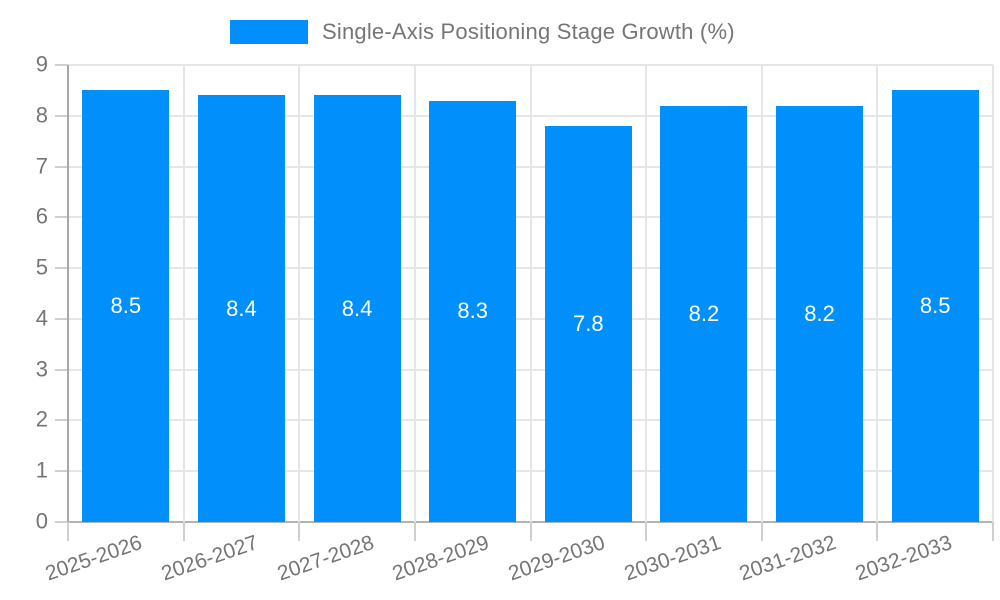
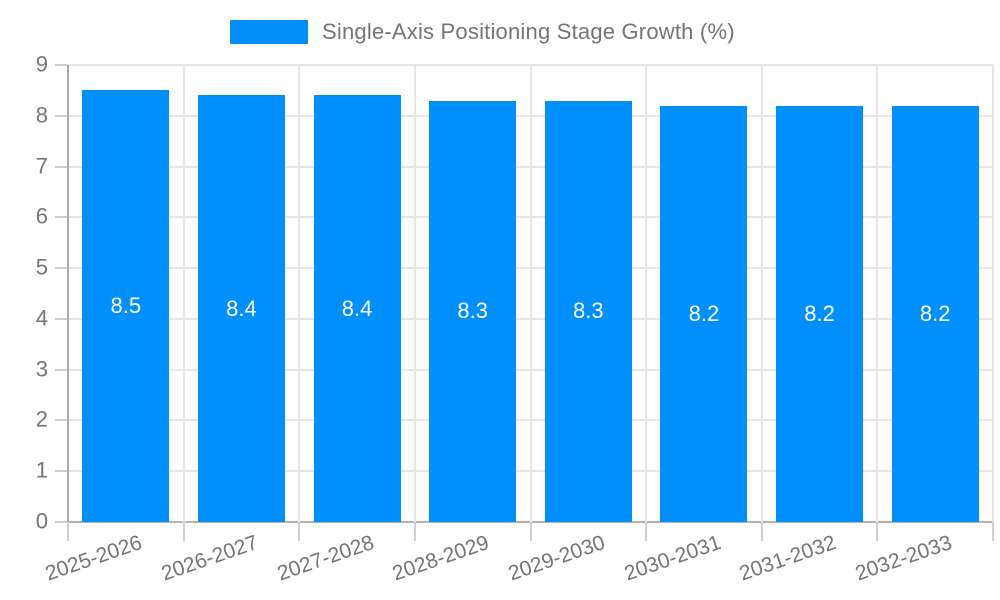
2029-2030: 7.8 -> 8.3
2032-2033: 8.5 -> 8.2
